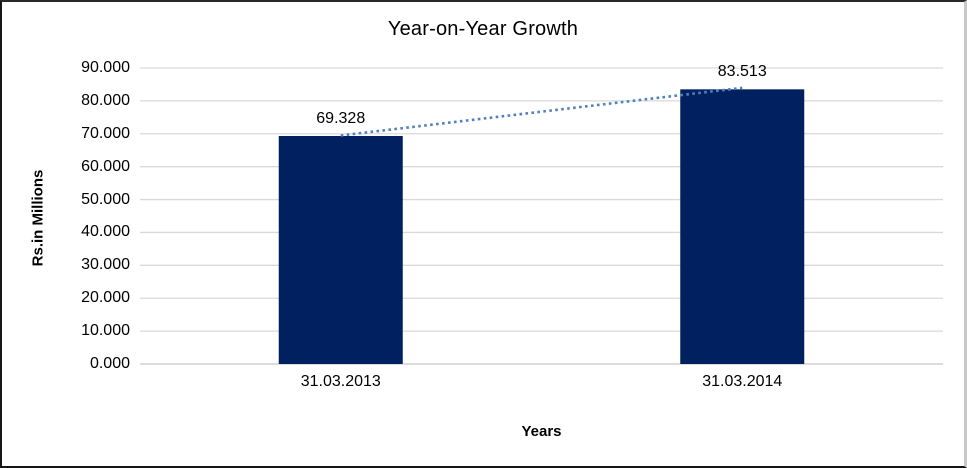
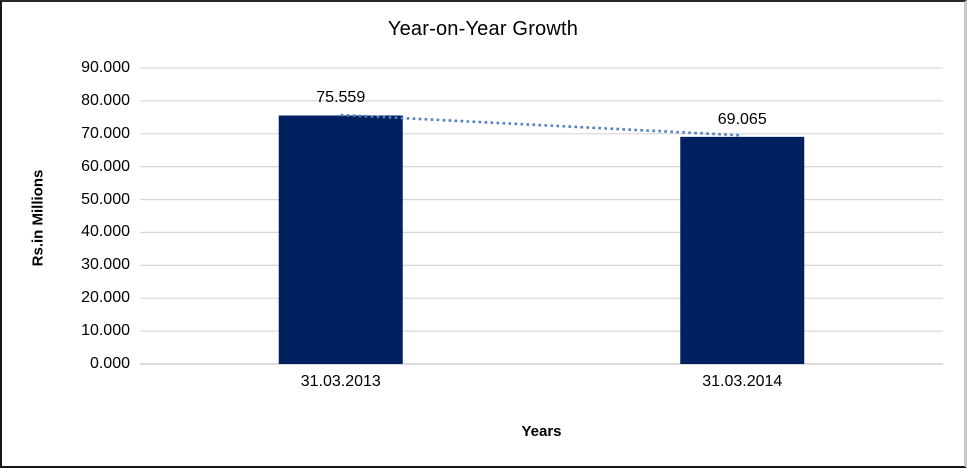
31.03.2013: 69.328 -> 75.559
31.03.2014: 83.513 -> 69.065
